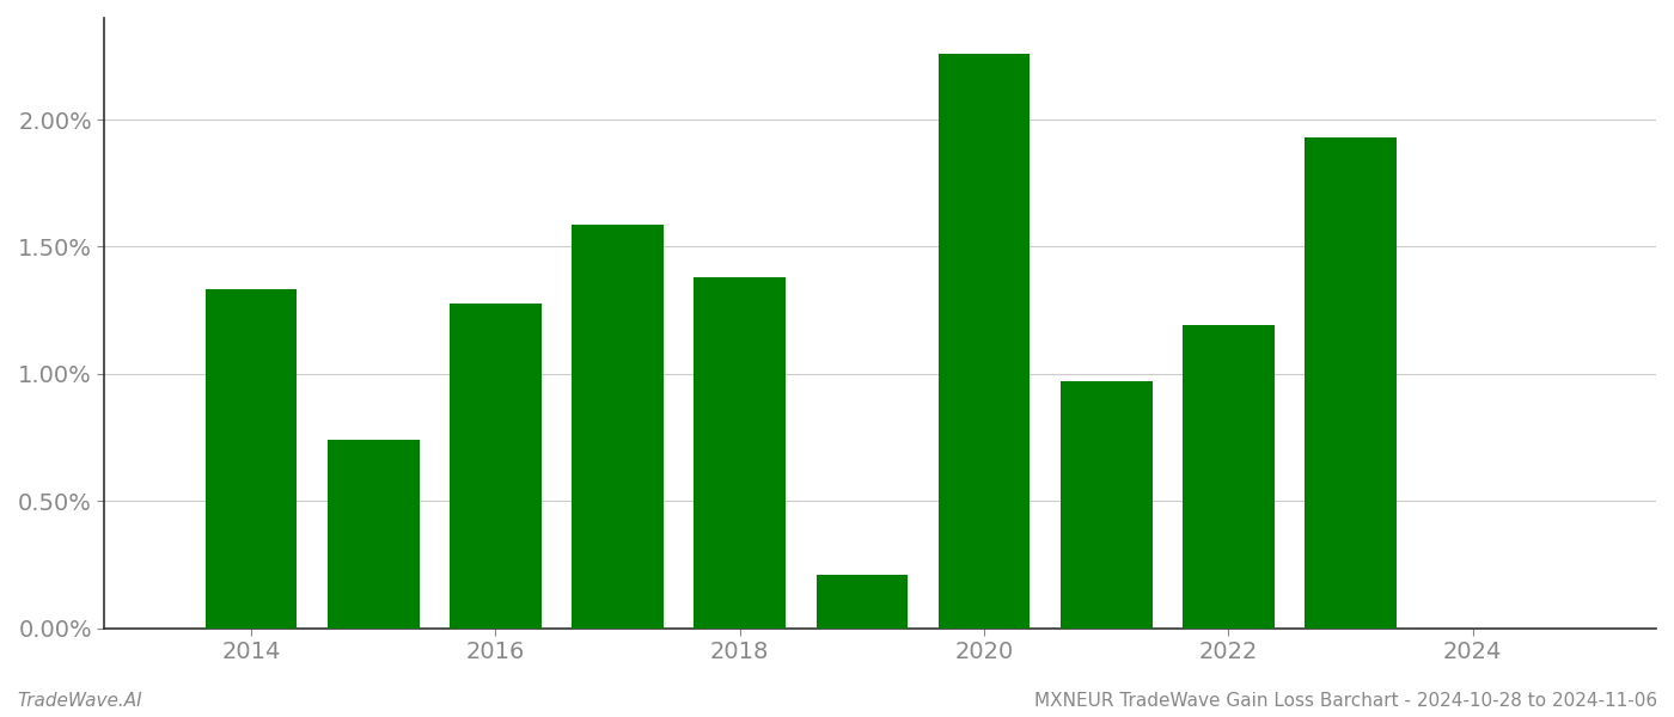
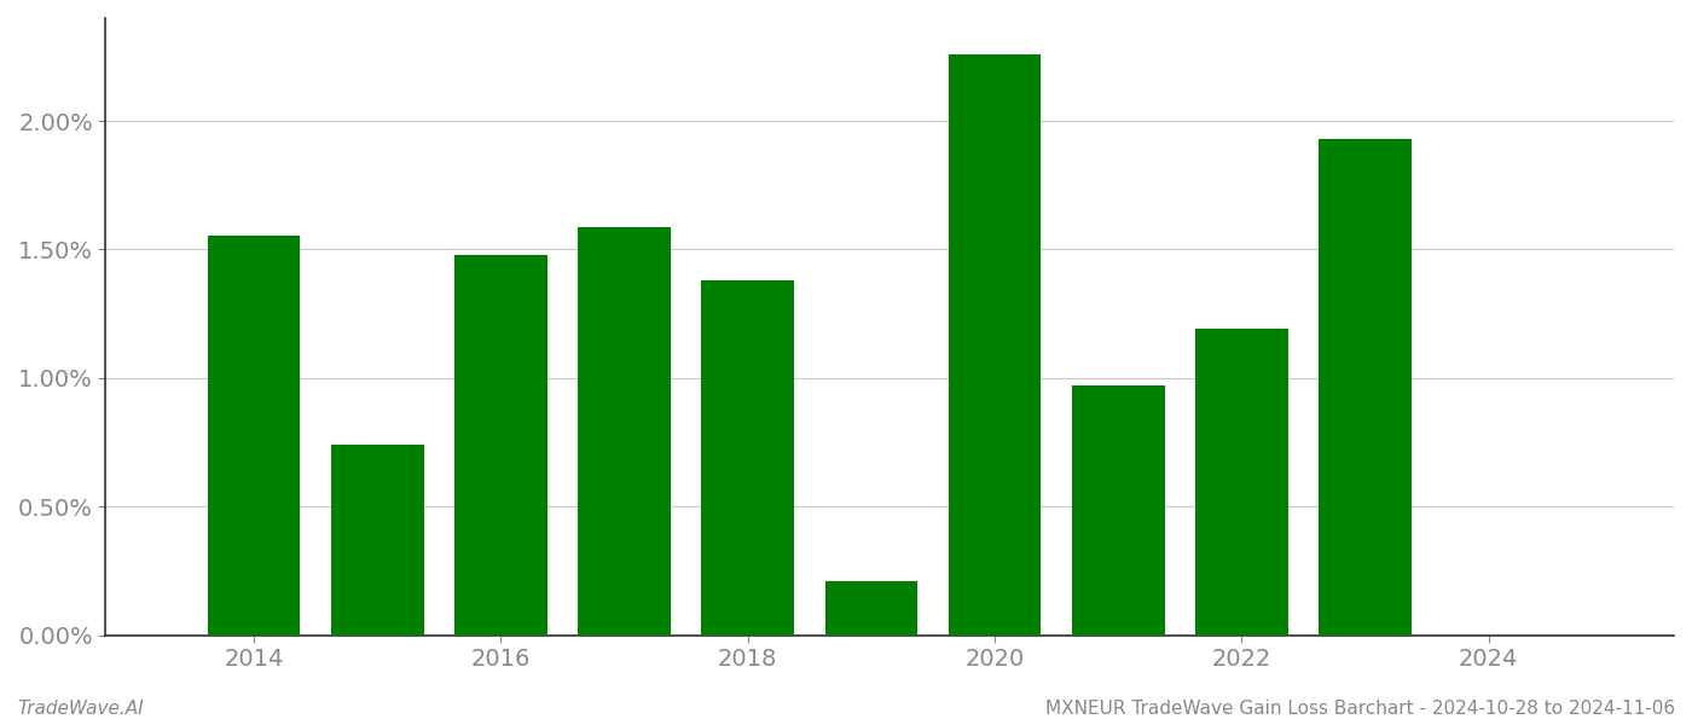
2014: 1.335% -> 1.554%
2016: 1.275% -> 1.480%
